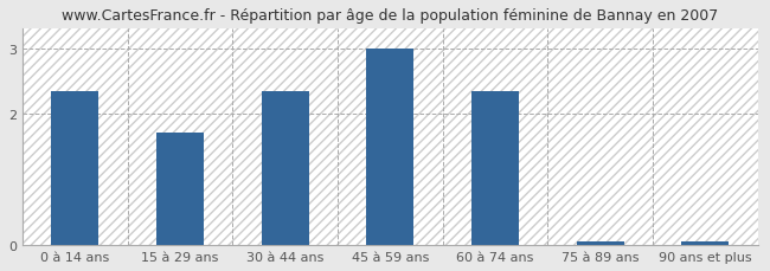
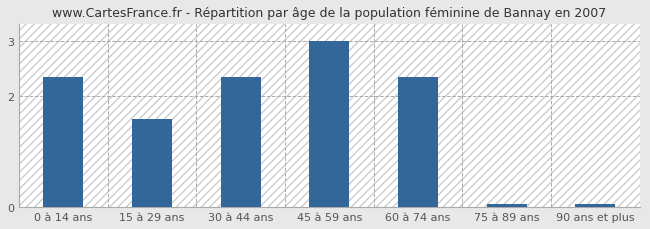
15 à 29 ans: 1.72 -> 1.60
